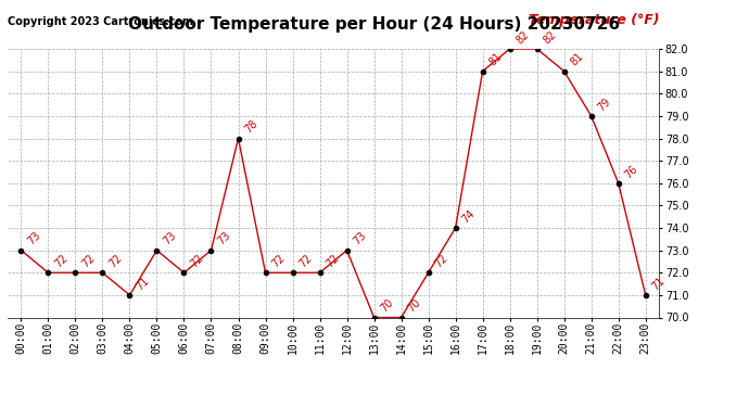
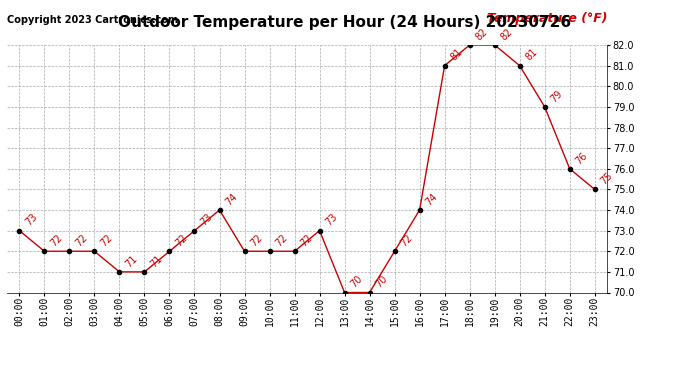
05:00: 73 -> 71
08:00: 78 -> 74
23:00: 71 -> 75
